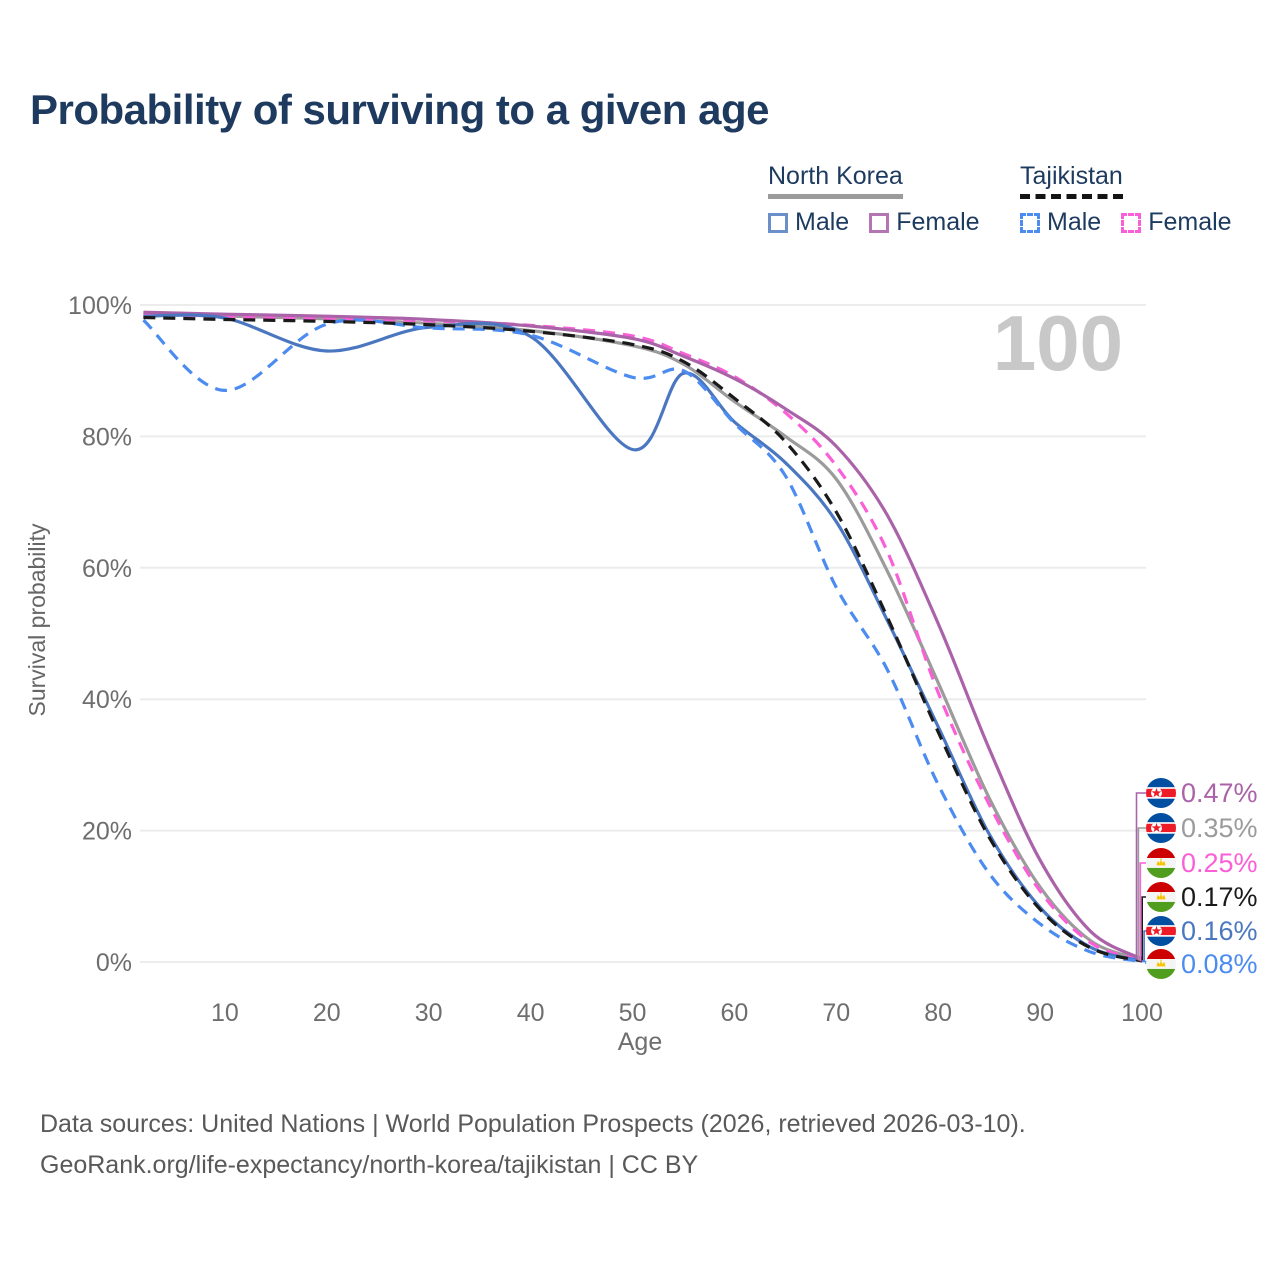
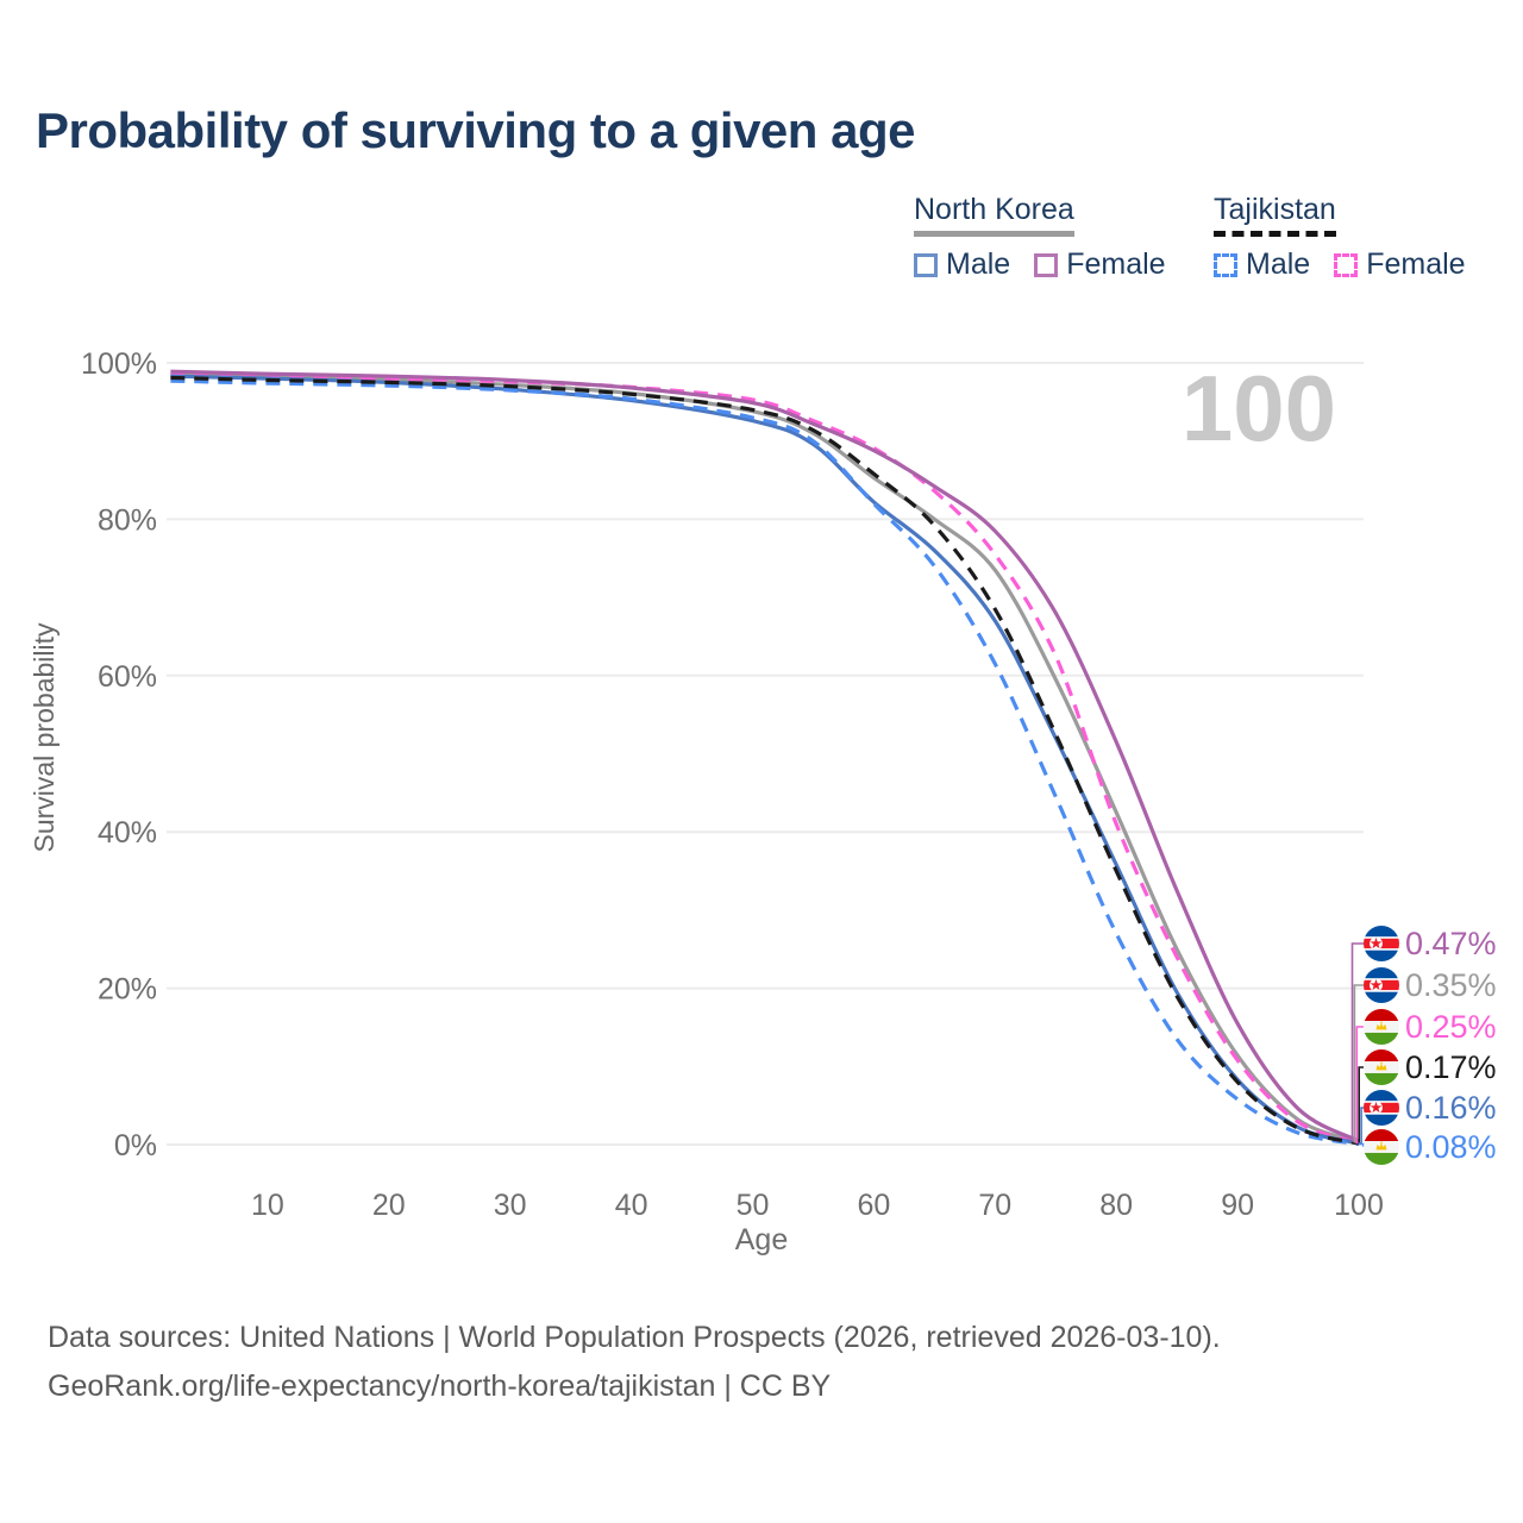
Tajikistan Male/10: 87% -> 97%
North Korea Male/20: 93% -> 98%
North Korea Male/50: 78% -> 93%
Tajikistan Male/50: 89% -> 93%
Tajikistan Male/70: 57% -> 62%
